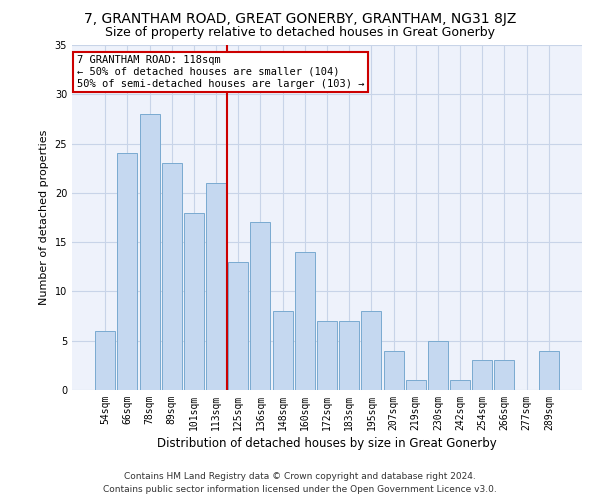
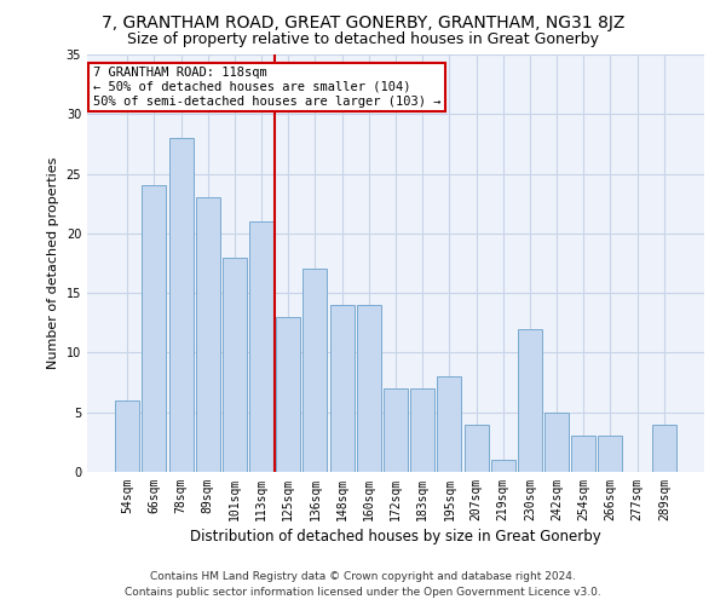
148sqm: 8 -> 14
230sqm: 5 -> 12
242sqm: 1 -> 5
